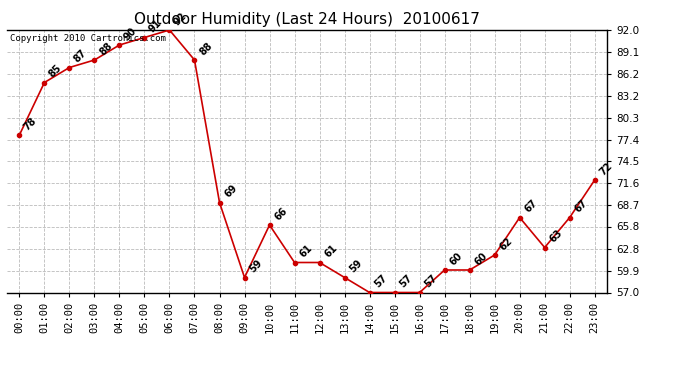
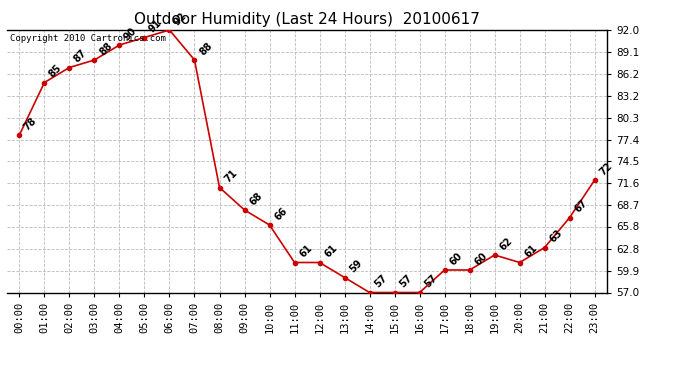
08:00: 69 -> 71
09:00: 59 -> 68
20:00: 67 -> 61
